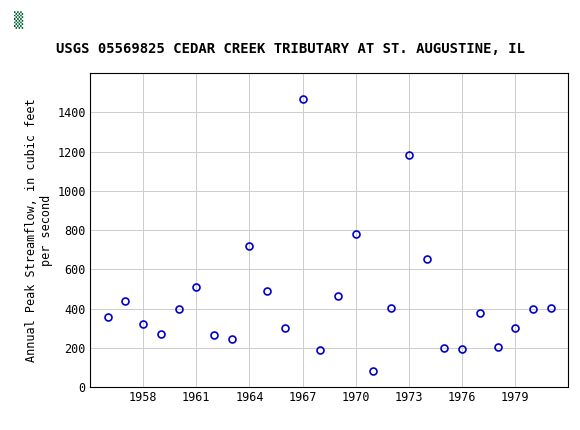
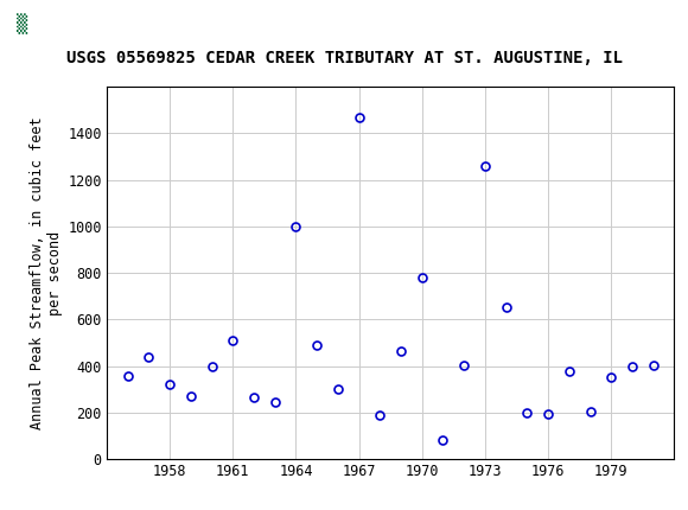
1964: 720 -> 1000
1973: 1180 -> 1260
1979: 300 -> 350
